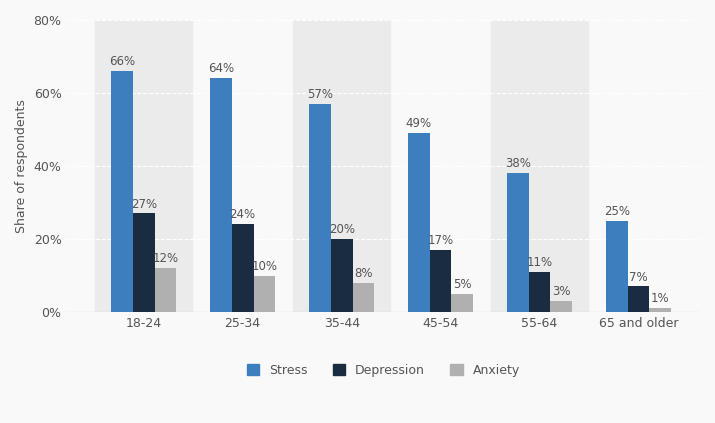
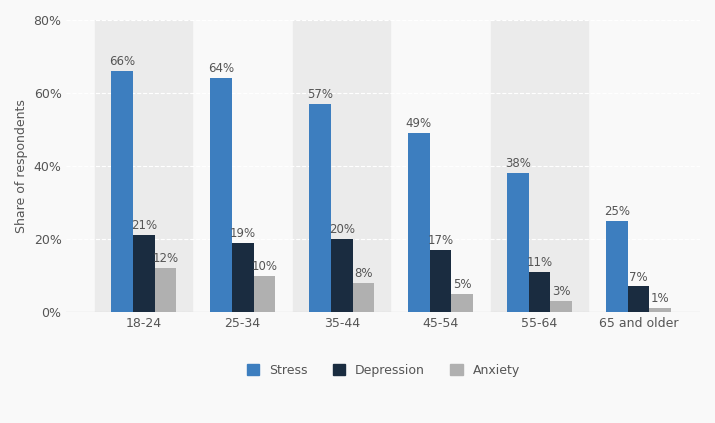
Depression/18-24: 27% -> 21%
Depression/25-34: 24% -> 19%
